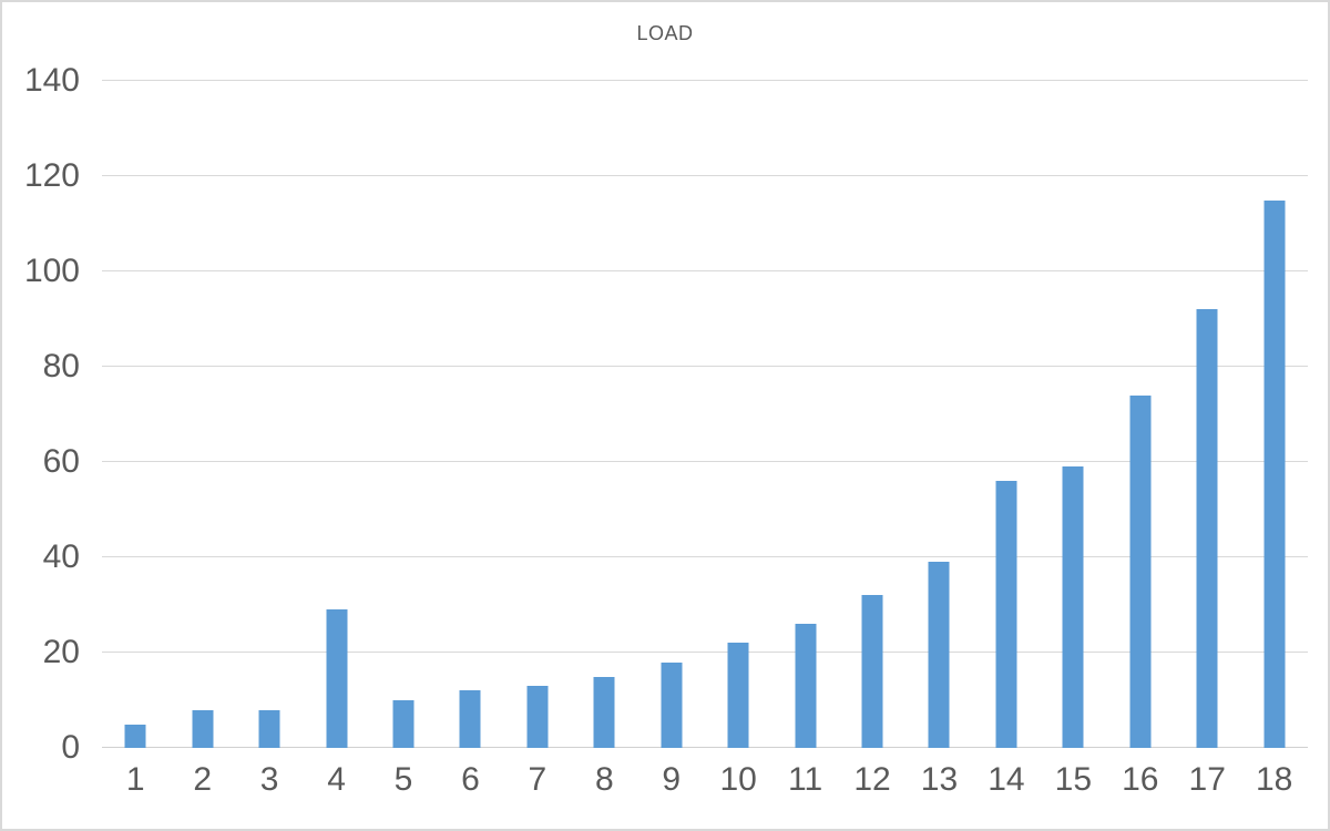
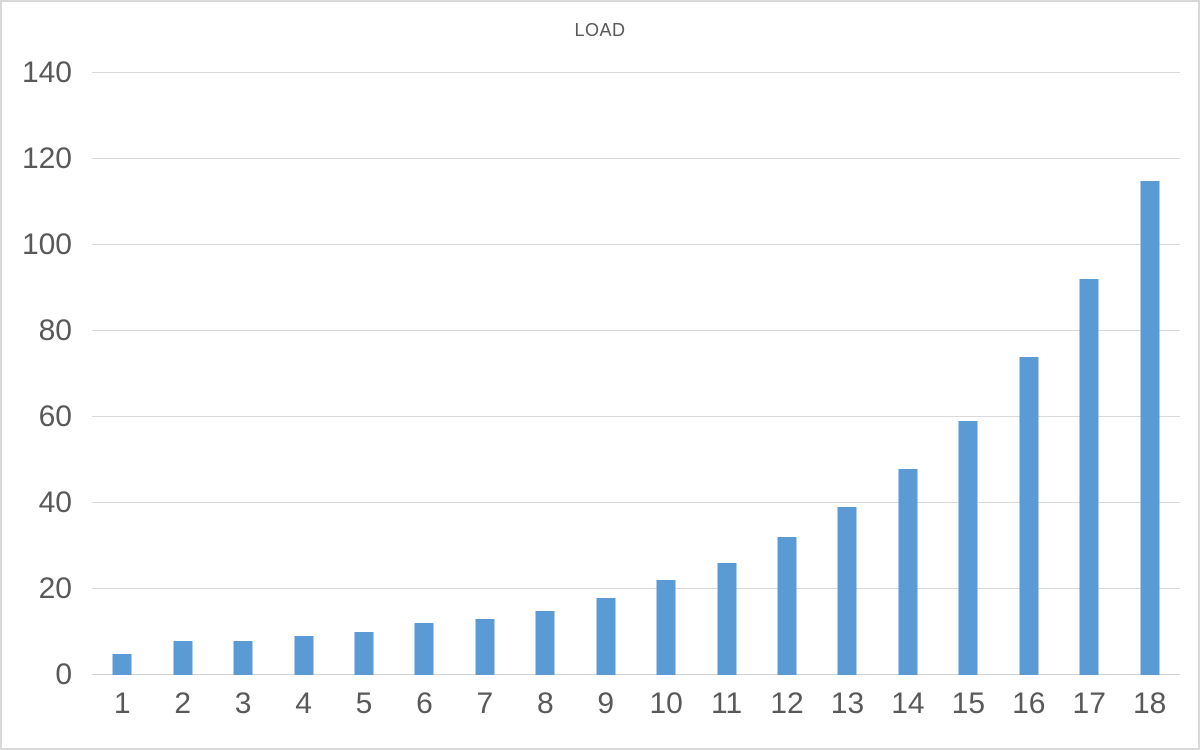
4: 29 -> 9
14: 56 -> 48
